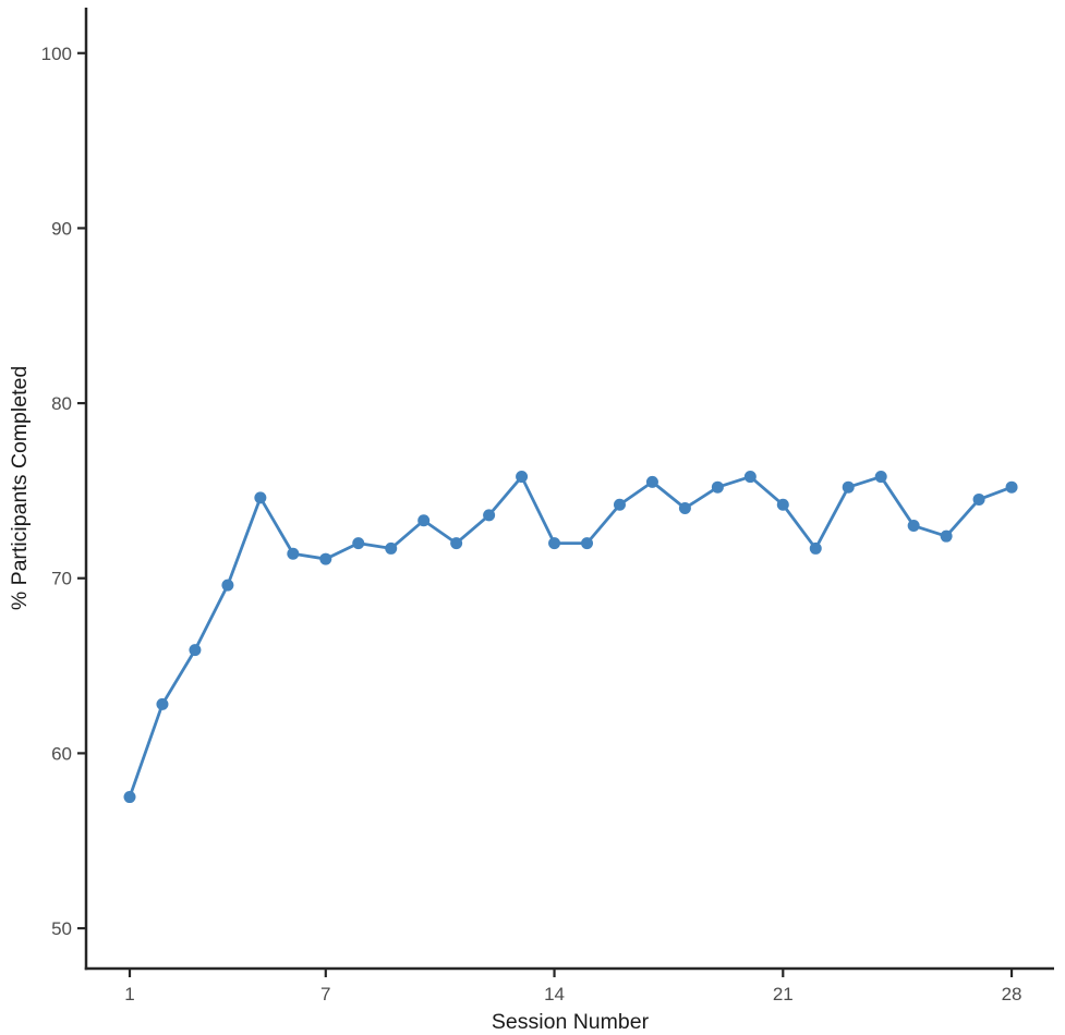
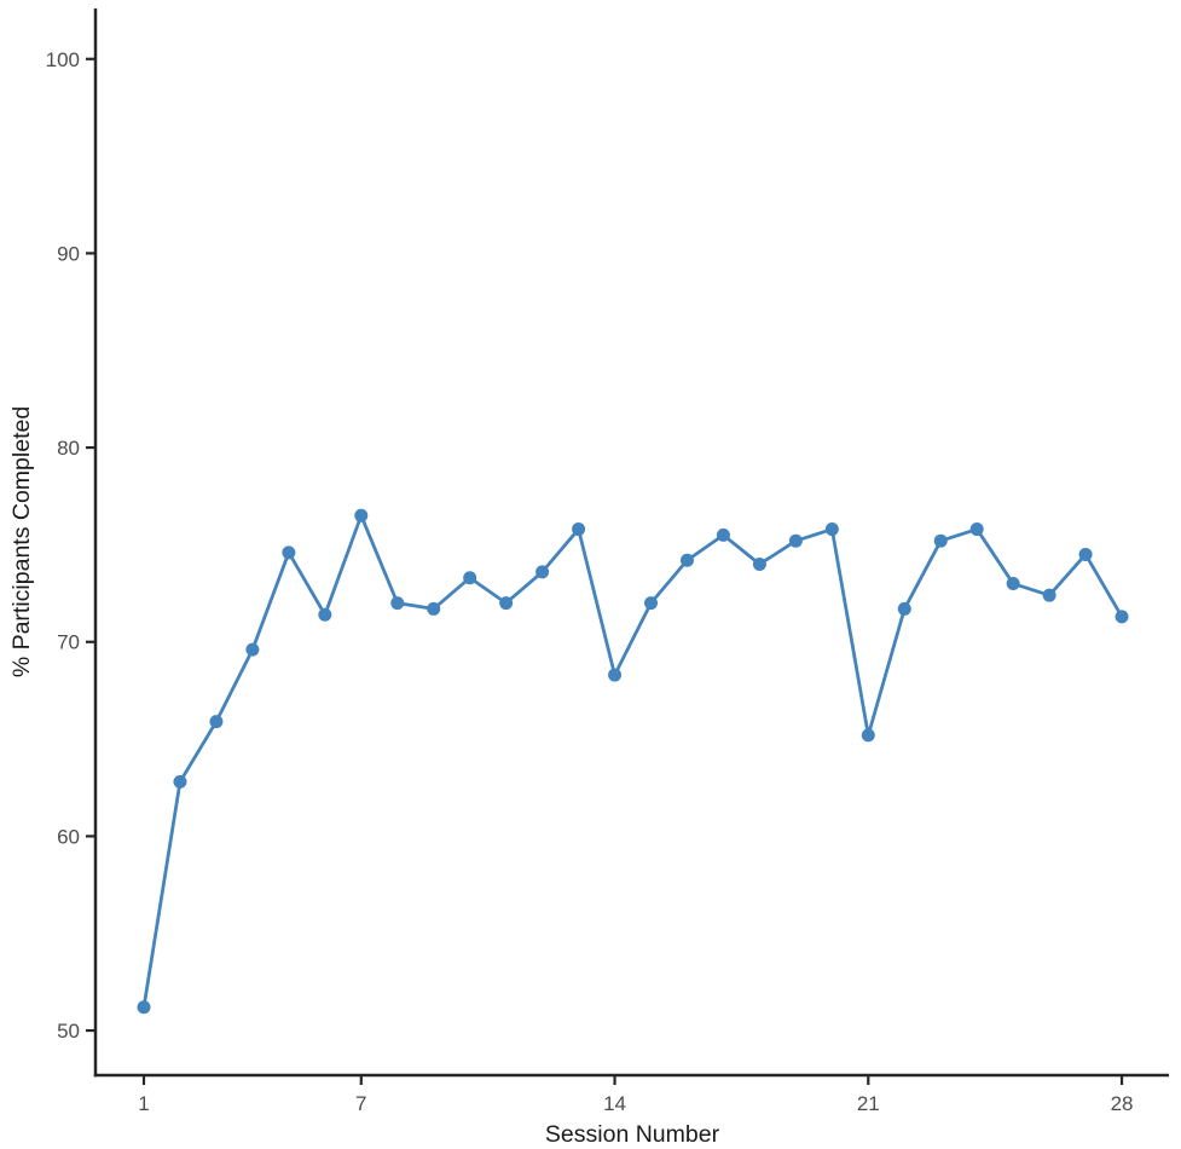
1: 57.5 -> 51.2
7: 71.1 -> 76.5
14: 72.0 -> 68.3
21: 74.2 -> 65.2
28: 75.2 -> 71.3
